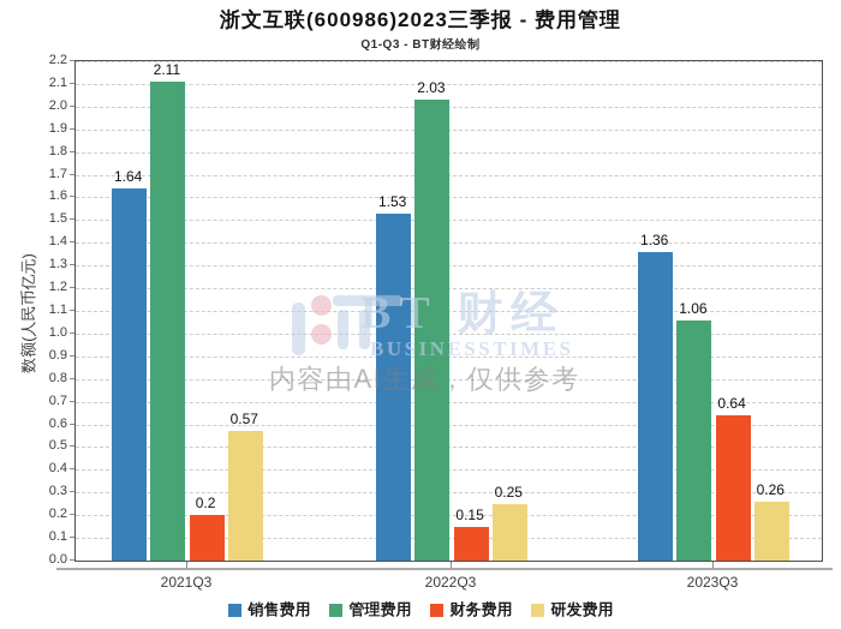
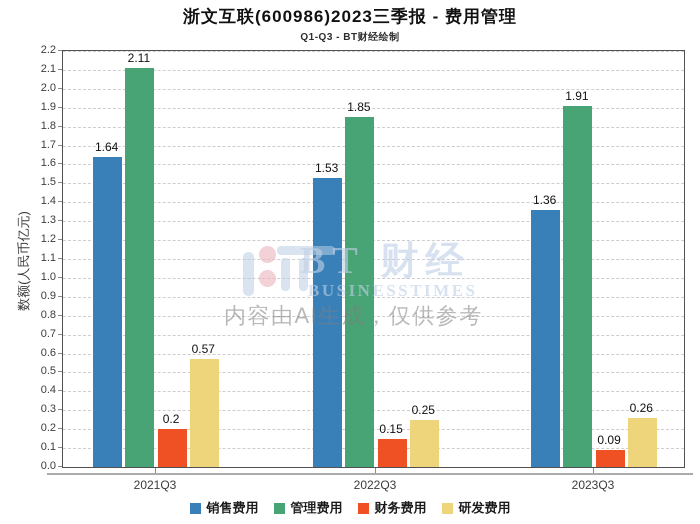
管理费用/2022Q3: 2.03 -> 1.85
管理费用/2023Q3: 1.06 -> 1.91
财务费用/2023Q3: 0.64 -> 0.09
